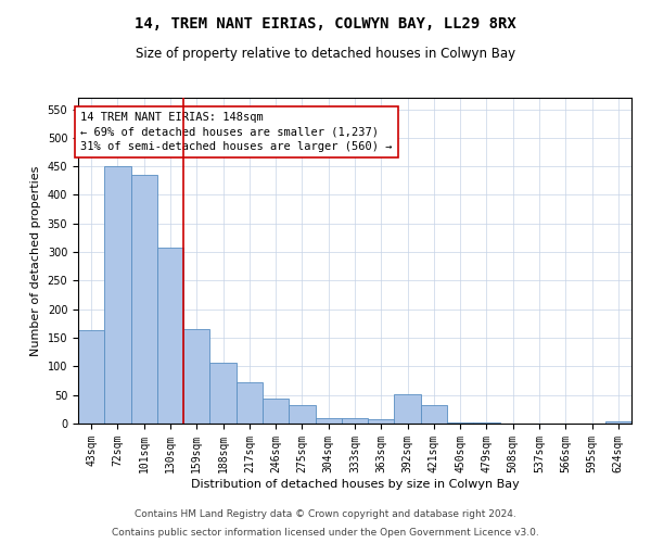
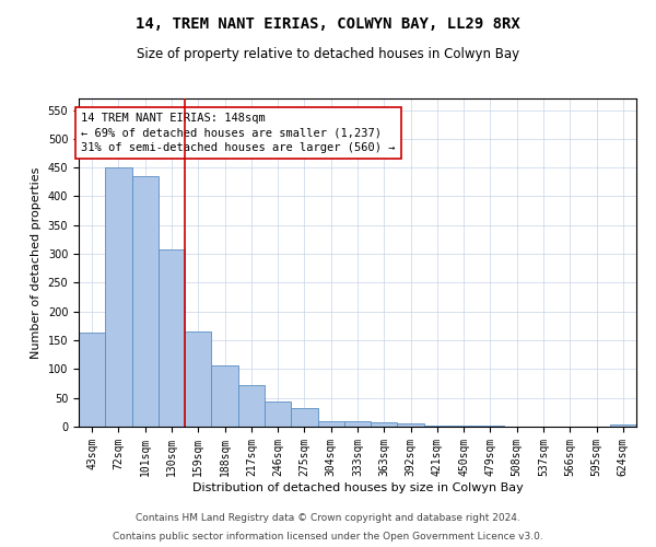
392sqm: 52 -> 5
421sqm: 32 -> 2
